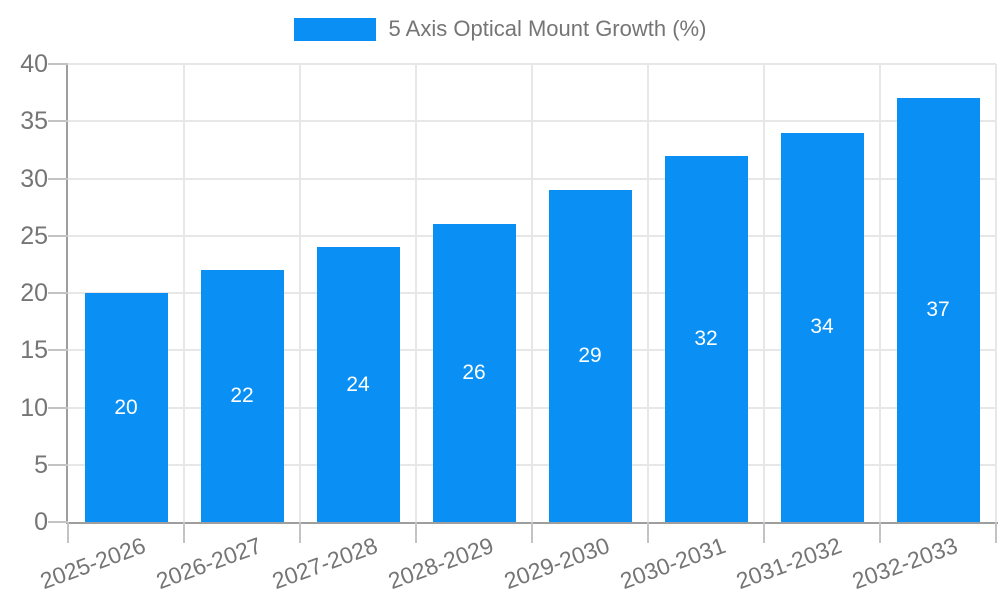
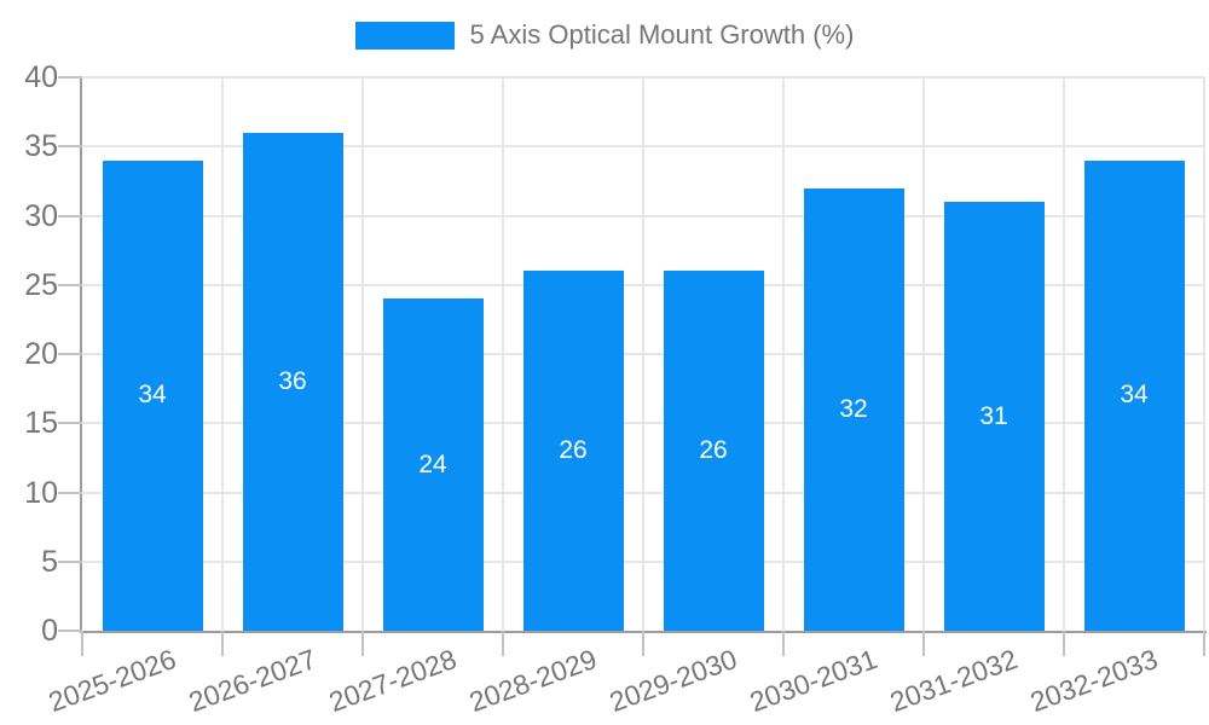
2025-2026: 20 -> 34
2026-2027: 22 -> 36
2029-2030: 29 -> 26
2031-2032: 34 -> 31
2032-2033: 37 -> 34
